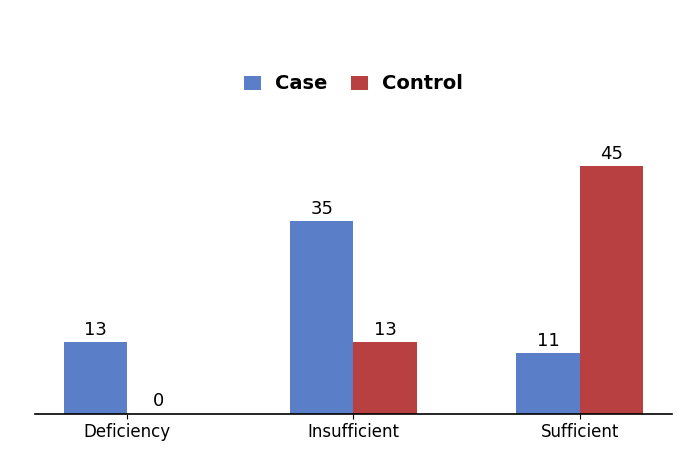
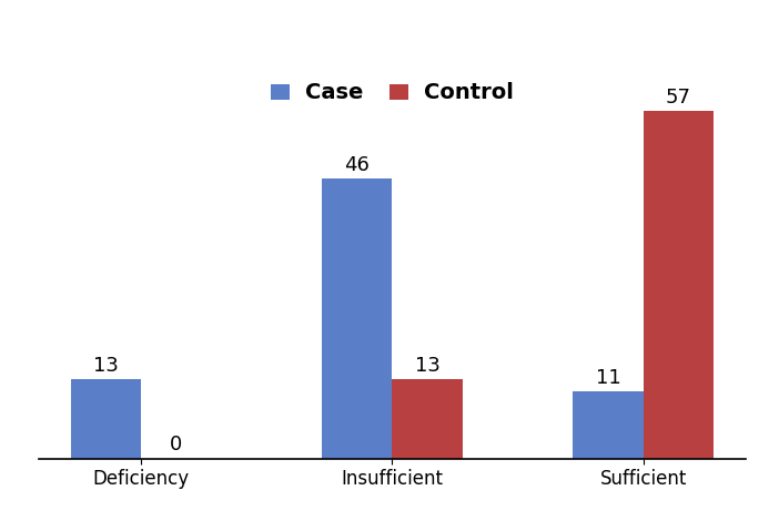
Case/Insufficient: 35 -> 46
Control/Sufficient: 45 -> 57
